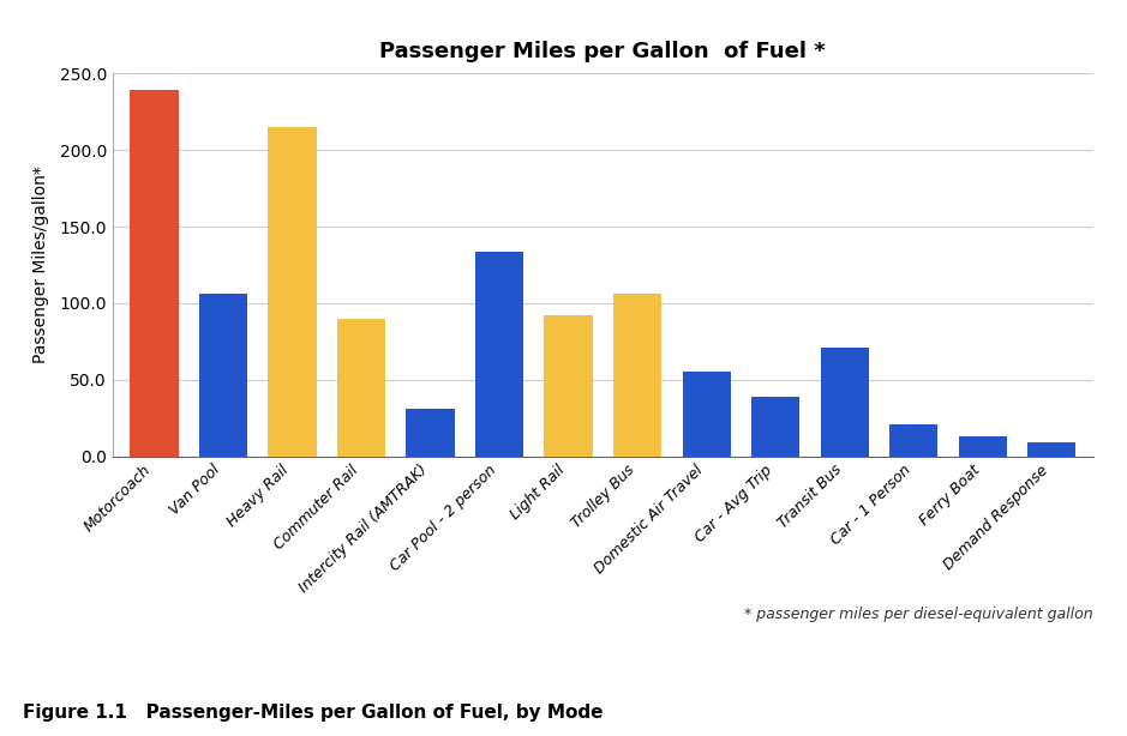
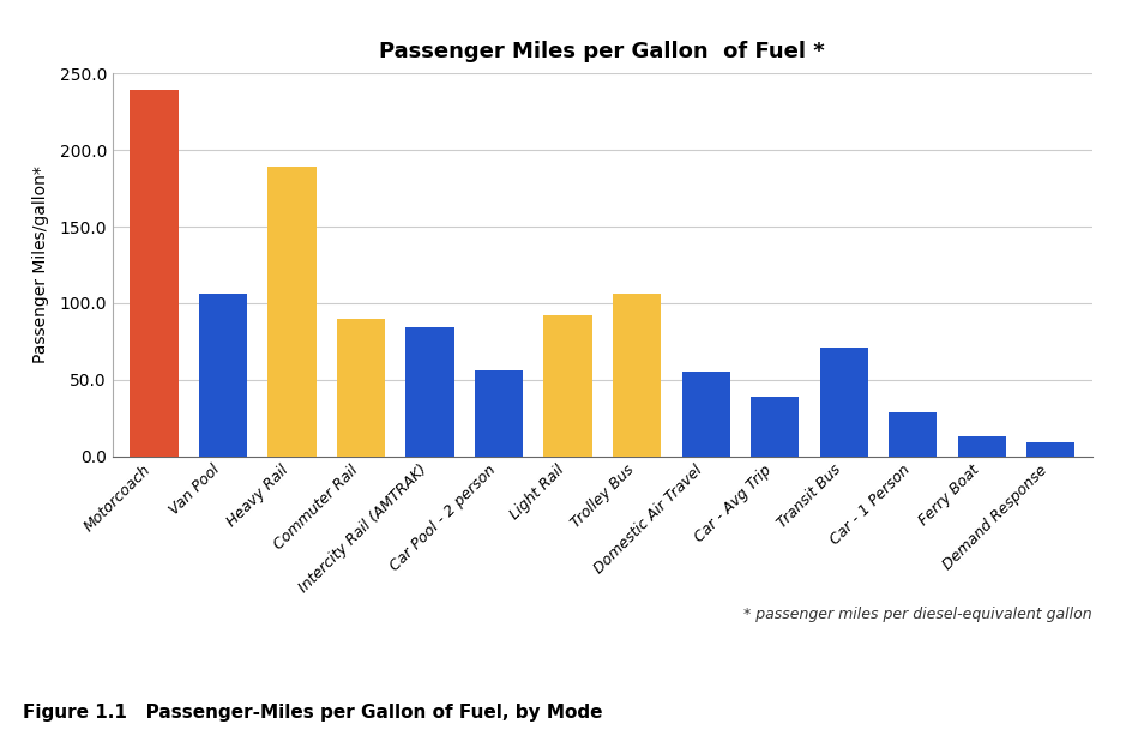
Heavy Rail: 215 -> 189
Intercity Rail (AMTRAK): 31 -> 84
Car Pool - 2 person: 134 -> 56
Car - 1 Person: 21 -> 29
